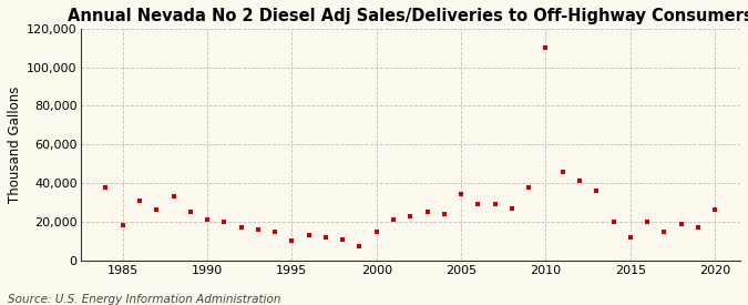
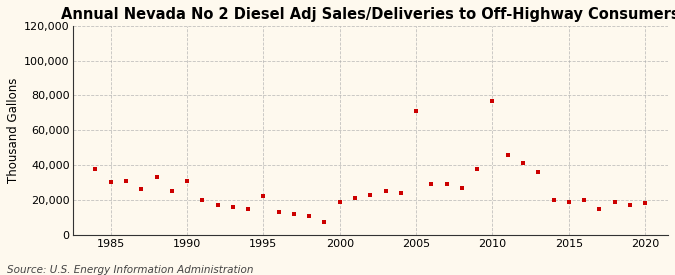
1985: 18,000 -> 30,000
1990: 21,000 -> 31,000
1995: 10,000 -> 22,000
2000: 15,000 -> 19,000
2005: 34,000 -> 71,000
2010: 110,000 -> 77,000
2015: 12,000 -> 19,000
2020: 26,000 -> 18,000
